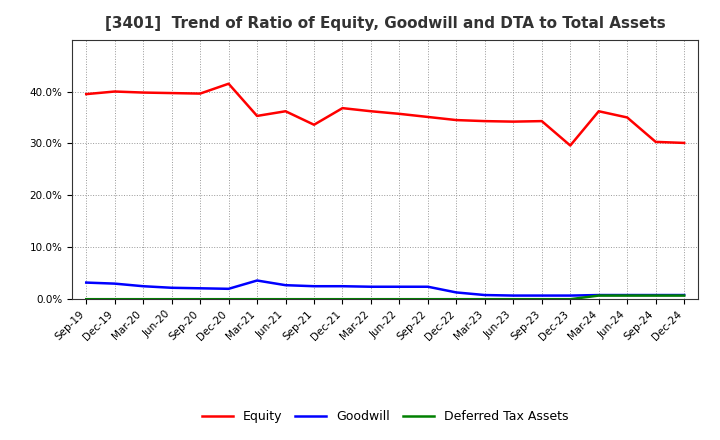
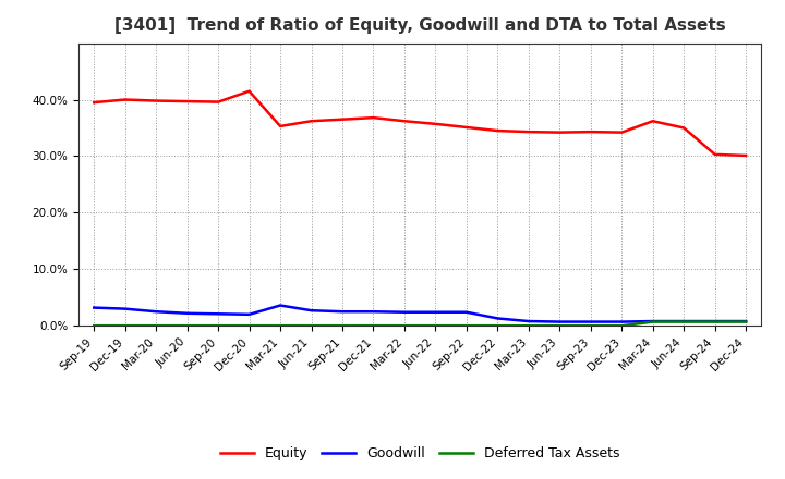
Equity/Sep-21: 33.6% -> 36.5%
Equity/Dec-23: 29.6% -> 34.2%
